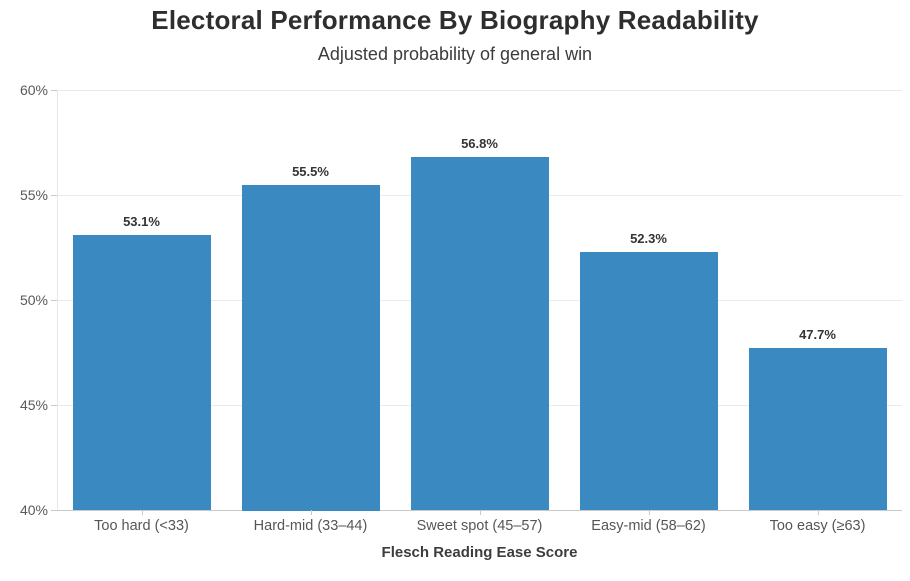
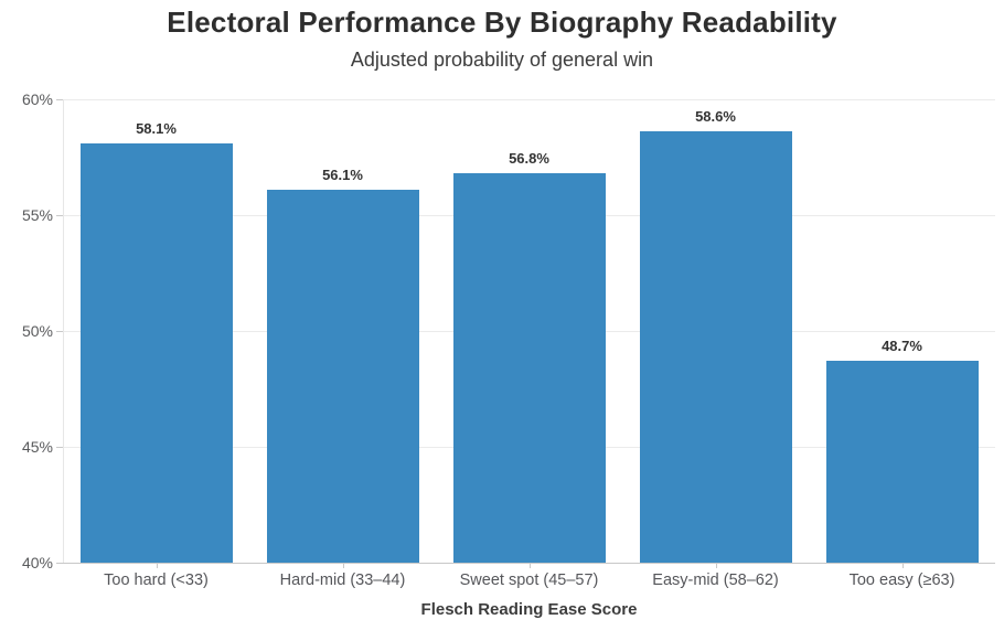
Too hard (<33): 53.1% -> 58.1%
Hard-mid (33–44): 55.5% -> 56.1%
Easy-mid (58–62): 52.3% -> 58.6%
Too easy (≥63): 47.7% -> 48.7%
